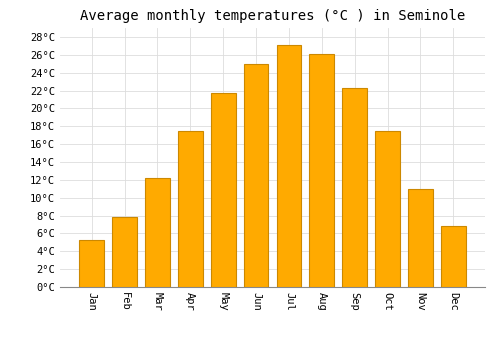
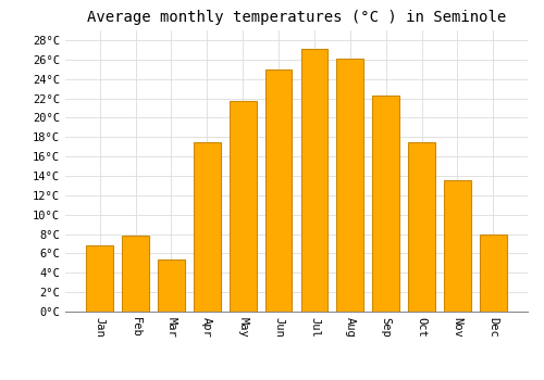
Jan: 5.3°C -> 6.8°C
Mar: 12.2°C -> 5.4°C
Nov: 11.0°C -> 13.6°C
Dec: 6.8°C -> 8.0°C
